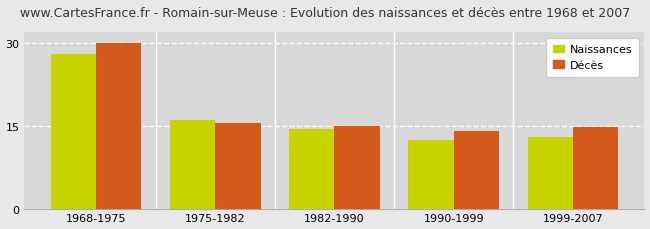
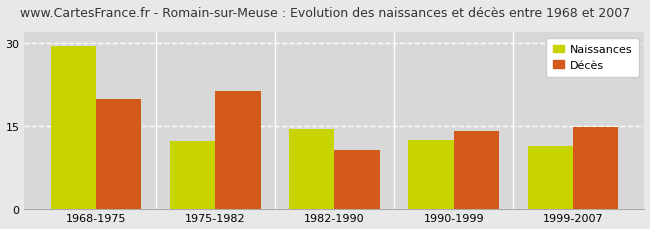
Naissances/1968-1975: 28.0 -> 29.4
Décès/1968-1975: 30.0 -> 19.8
Naissances/1975-1982: 16.0 -> 12.2
Décès/1975-1982: 15.5 -> 21.4
Décès/1982-1990: 15.0 -> 10.6
Naissances/1999-2007: 13.0 -> 11.4
